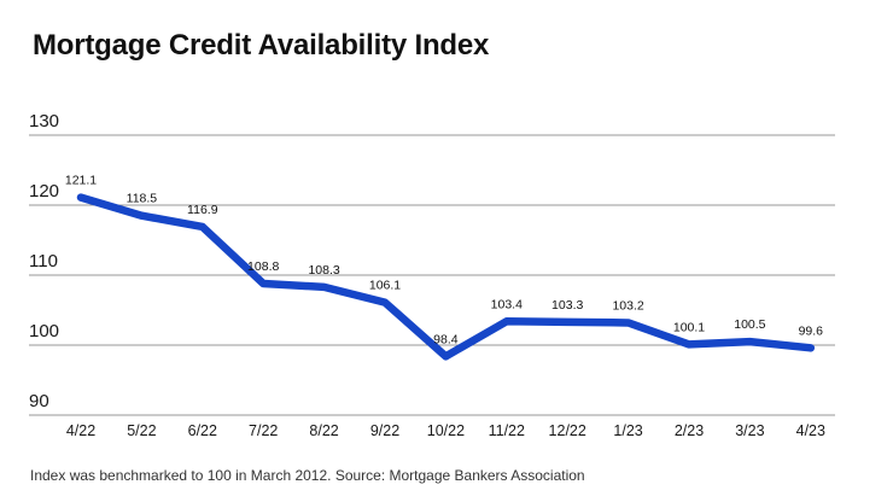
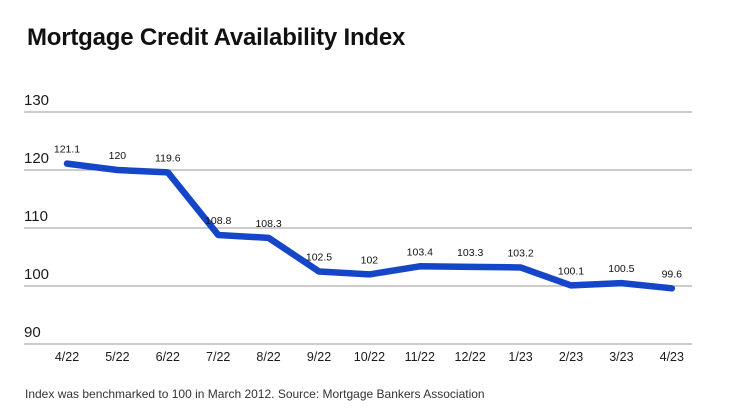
5/22: 118.5 -> 120
6/22: 116.9 -> 119.6
9/22: 106.1 -> 102.5
10/22: 98.4 -> 102
